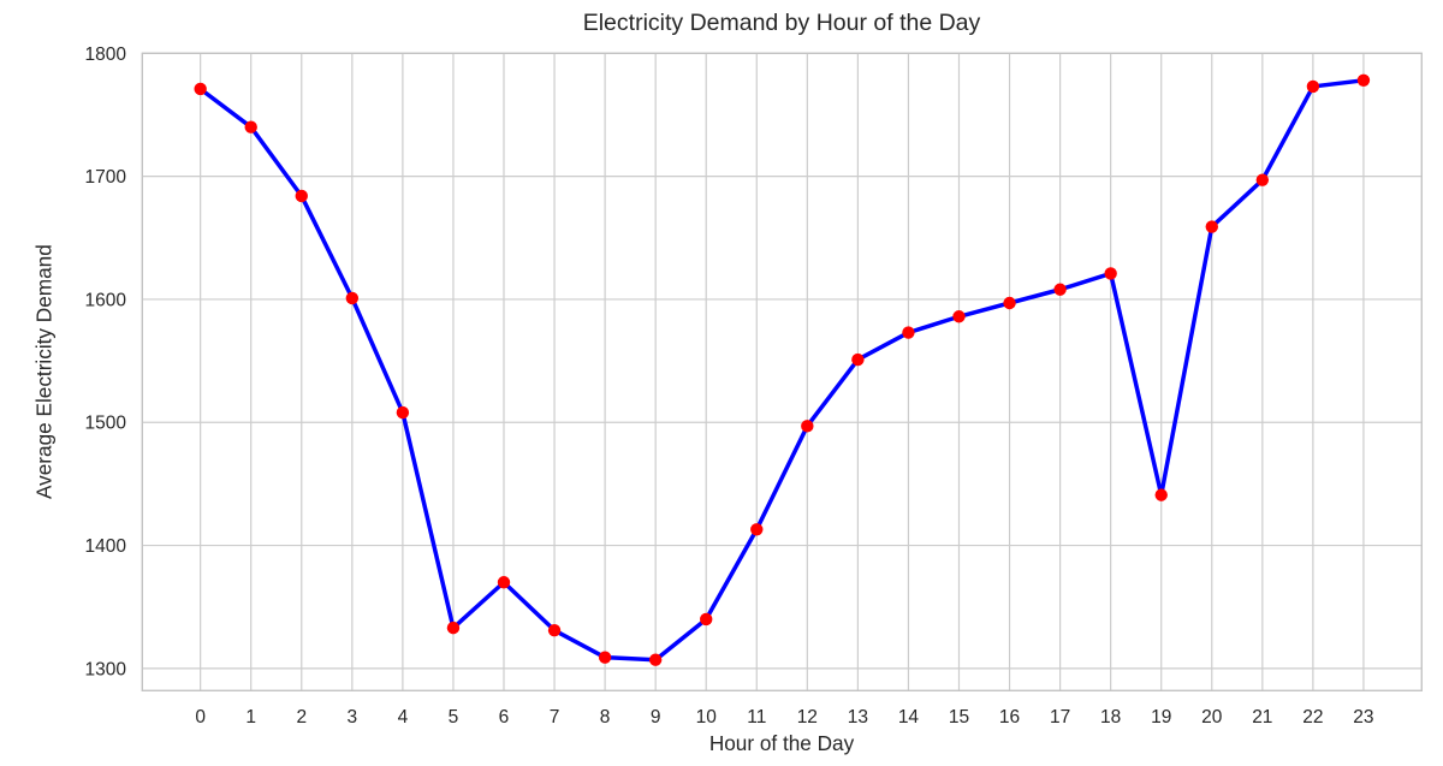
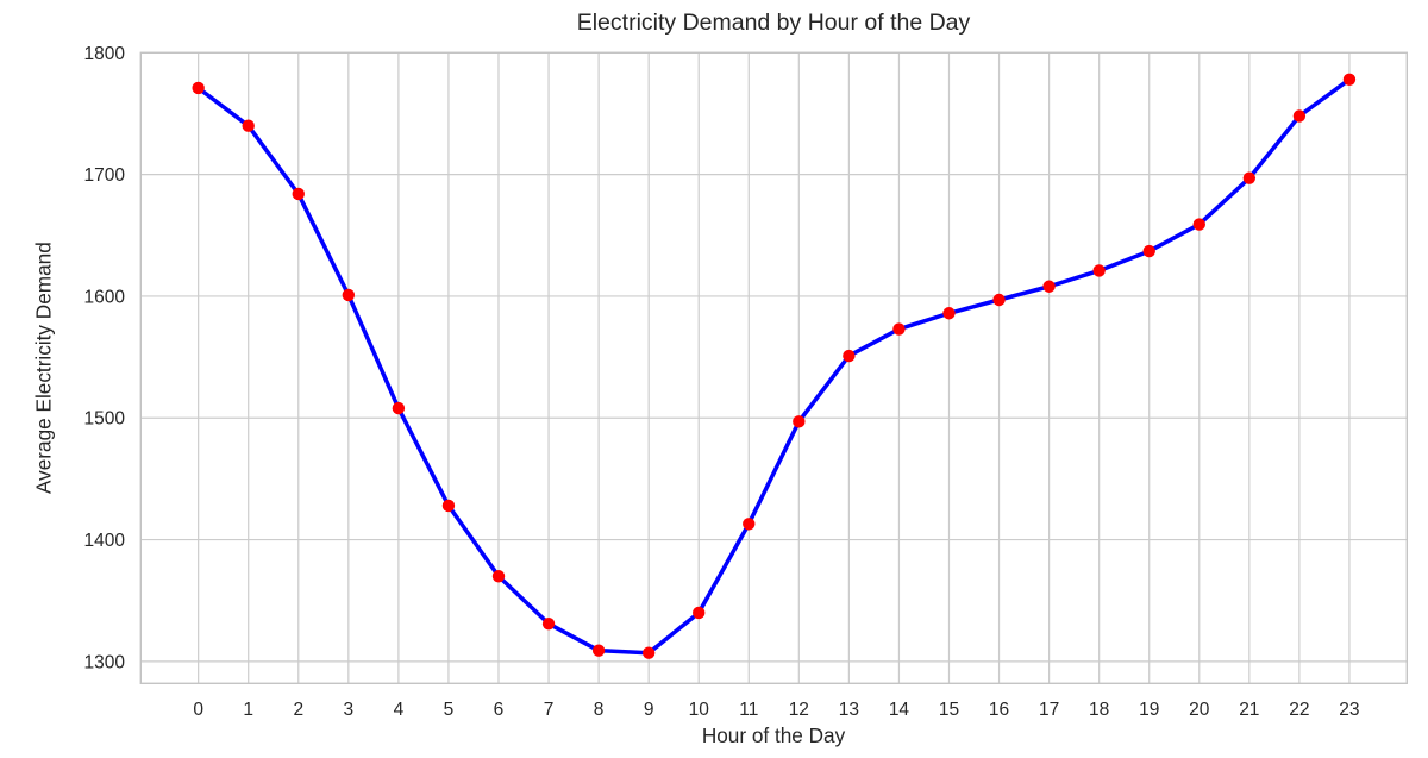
5: 1333 -> 1428
19: 1441 -> 1637
22: 1773 -> 1748
